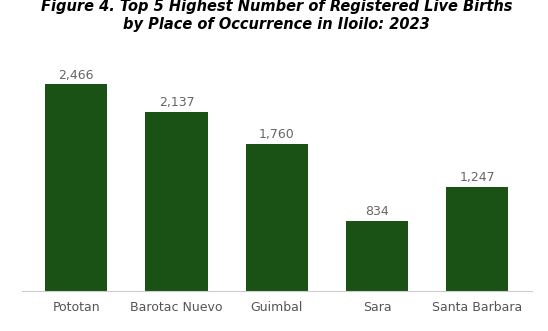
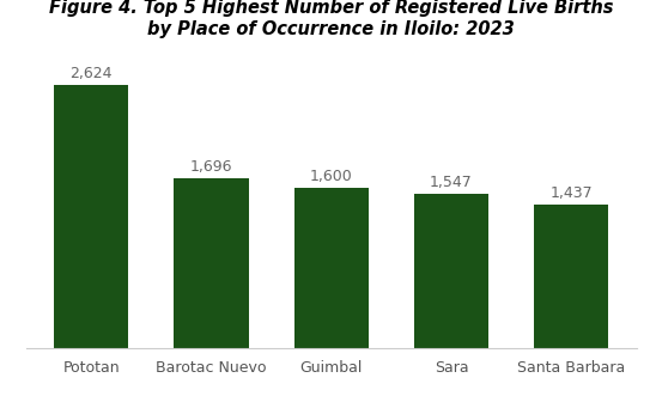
Pototan: 2,466 -> 2,624
Barotac Nuevo: 2,137 -> 1,696
Guimbal: 1,760 -> 1,600
Sara: 834 -> 1,547
Santa Barbara: 1,247 -> 1,437
